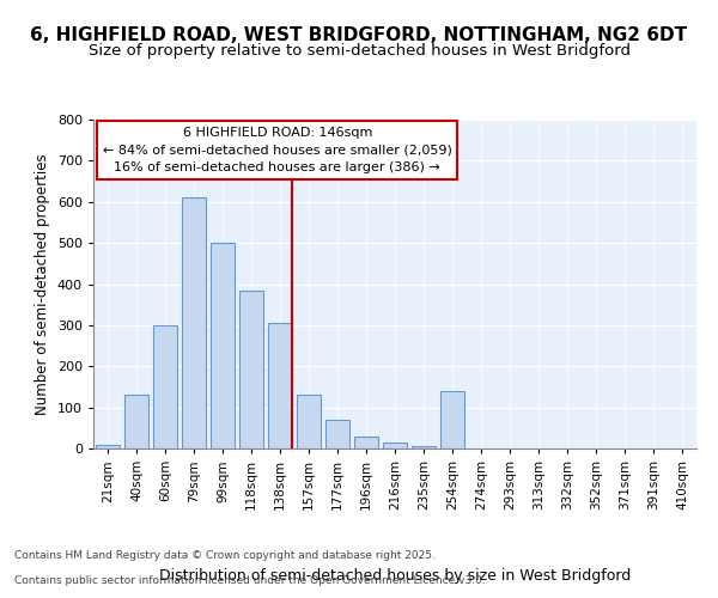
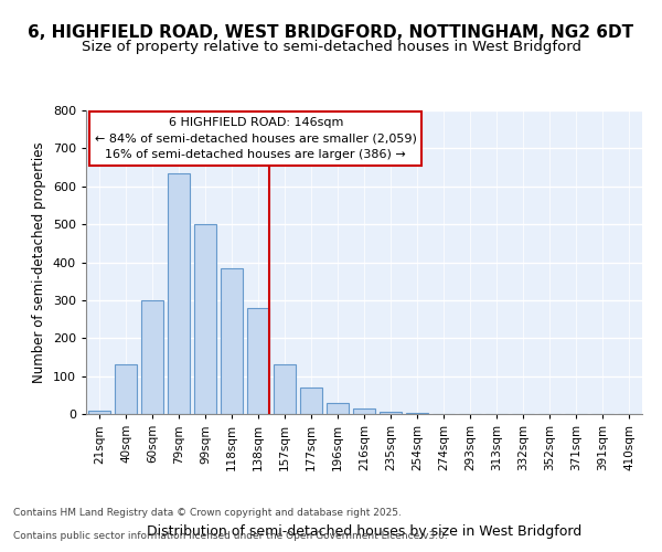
79sqm: 610 -> 635
138sqm: 305 -> 280
254sqm: 140 -> 2
